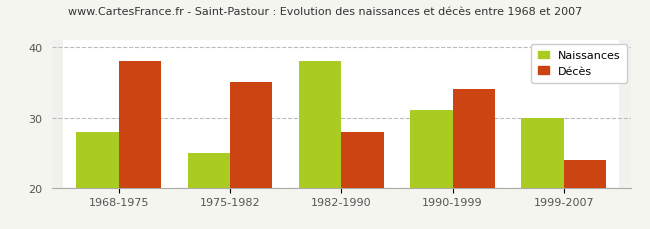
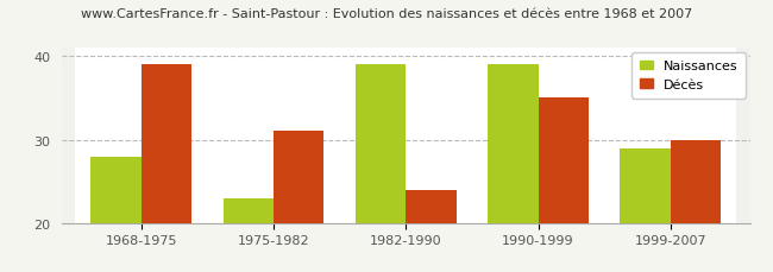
Décès/1968-1975: 38 -> 39
Naissances/1975-1982: 25 -> 23
Décès/1975-1982: 35 -> 31
Naissances/1982-1990: 38 -> 39
Décès/1982-1990: 28 -> 24
Naissances/1990-1999: 31 -> 39
Décès/1990-1999: 34 -> 35
Naissances/1999-2007: 30 -> 29
Décès/1999-2007: 24 -> 30
